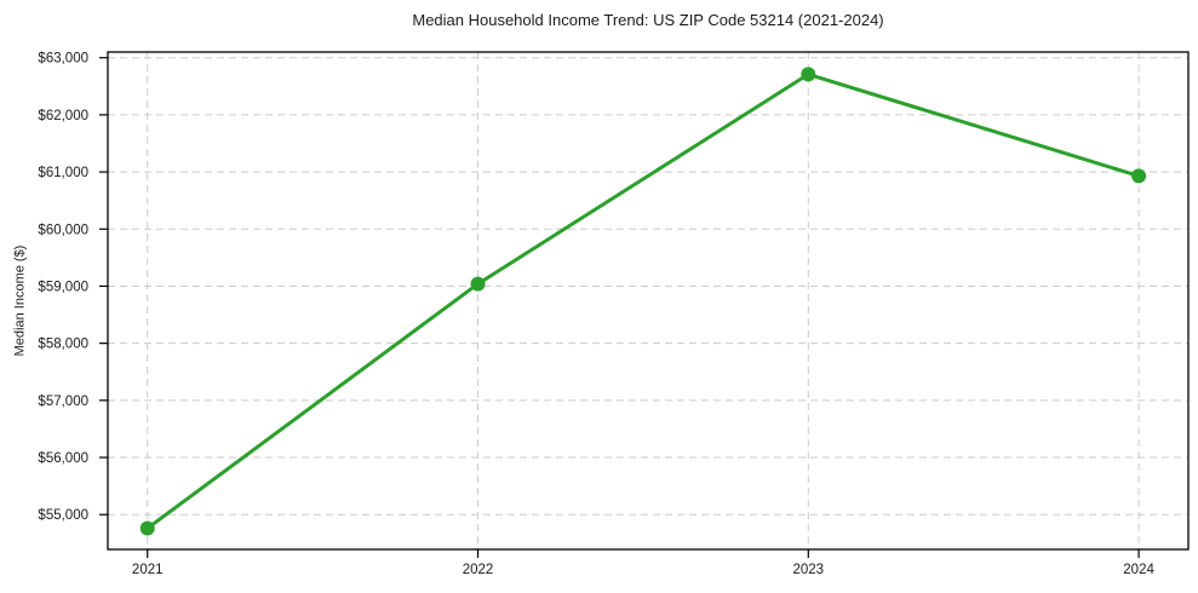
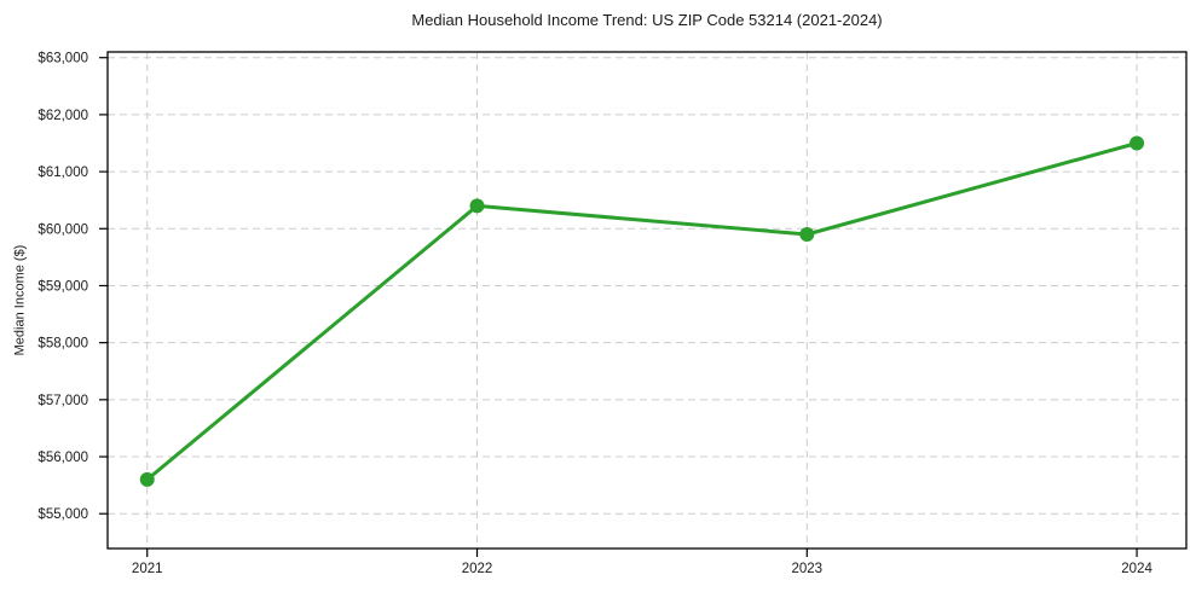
2021: $54800 -> $55600
2022: $59000 -> $60400
2023: $62700 -> $59900
2024: $60900 -> $61500
